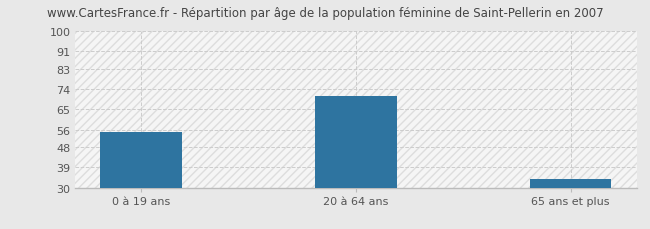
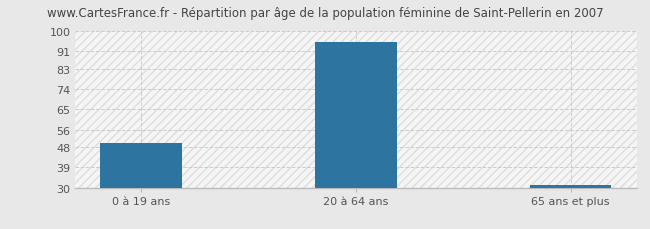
0 à 19 ans: 55 -> 50
20 à 64 ans: 71 -> 95
65 ans et plus: 34 -> 31
